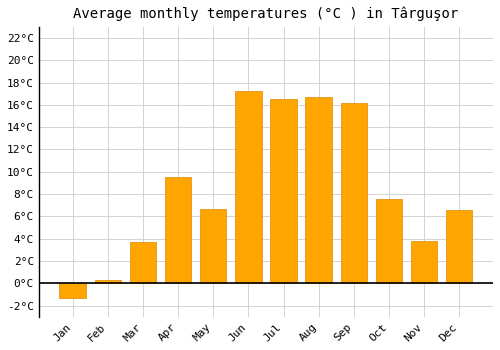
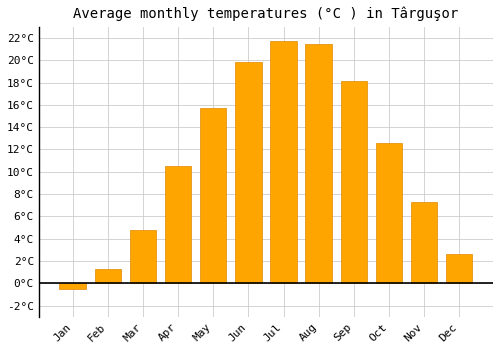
Jan: -1.3°C -> -0.5°C
Feb: 0.3°C -> 1.3°C
Mar: 3.7°C -> 4.8°C
Apr: 9.5°C -> 10.5°C
May: 6.7°C -> 15.7°C
Jun: 17.2°C -> 19.8°C
Jul: 16.5°C -> 21.7°C
Aug: 16.7°C -> 21.5°C
Sep: 16.2°C -> 18.1°C
Oct: 7.6°C -> 12.6°C
Nov: 3.8°C -> 7.3°C
Dec: 6.6°C -> 2.6°C
